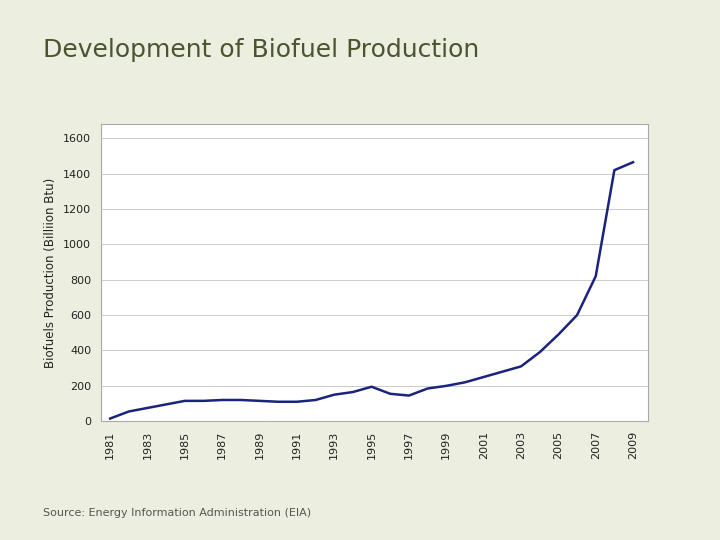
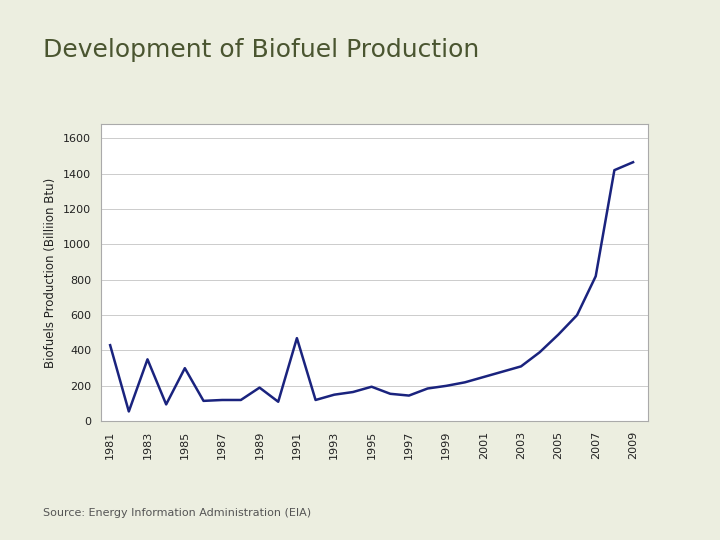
1981: 20 -> 430
1983: 80 -> 350
1985: 120 -> 300
1989: 120 -> 190
1991: 110 -> 470
